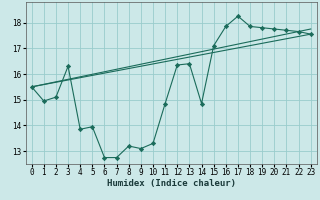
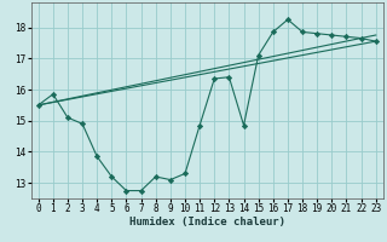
1: 14.95 -> 15.85
3: 16.30 -> 14.90
5: 13.95 -> 13.20
